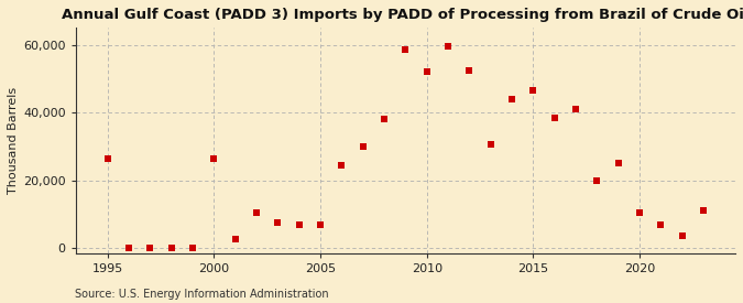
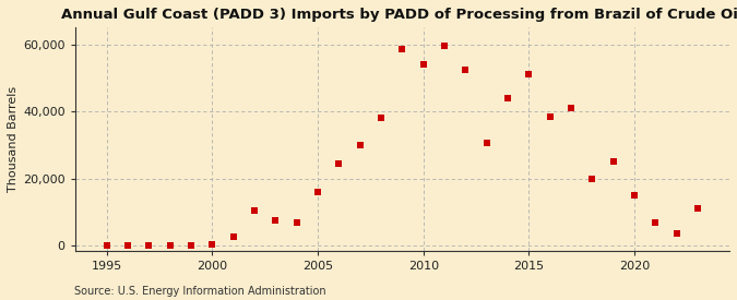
1995: 26,500 -> 200
2000: 26,500 -> 500
2005: 7,000 -> 16,000
2010: 52,000 -> 54,000
2015: 46,500 -> 51,000
2020: 10,500 -> 15,000
